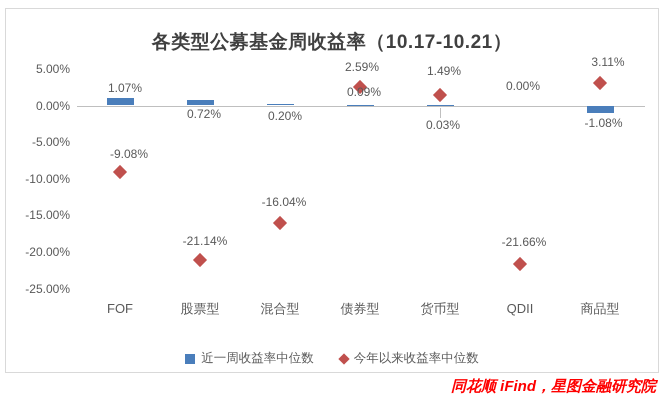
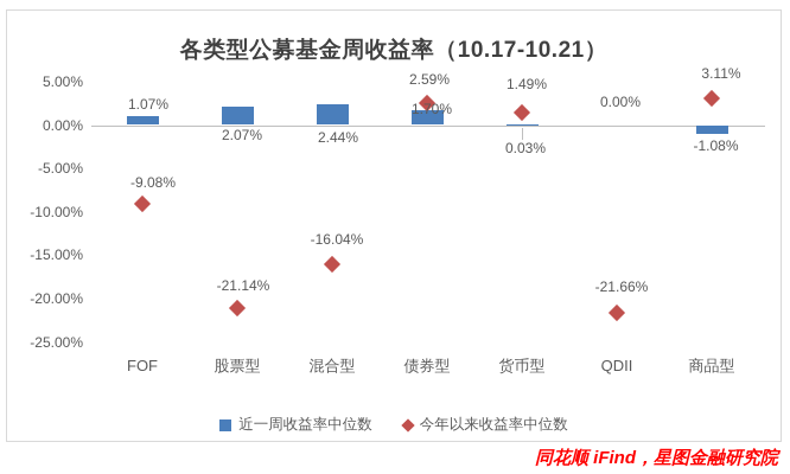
近一周收益率中位数/股票型: 0.72% -> 2.07%
近一周收益率中位数/混合型: 0.20% -> 2.44%
近一周收益率中位数/债券型: 0.09% -> 1.70%
